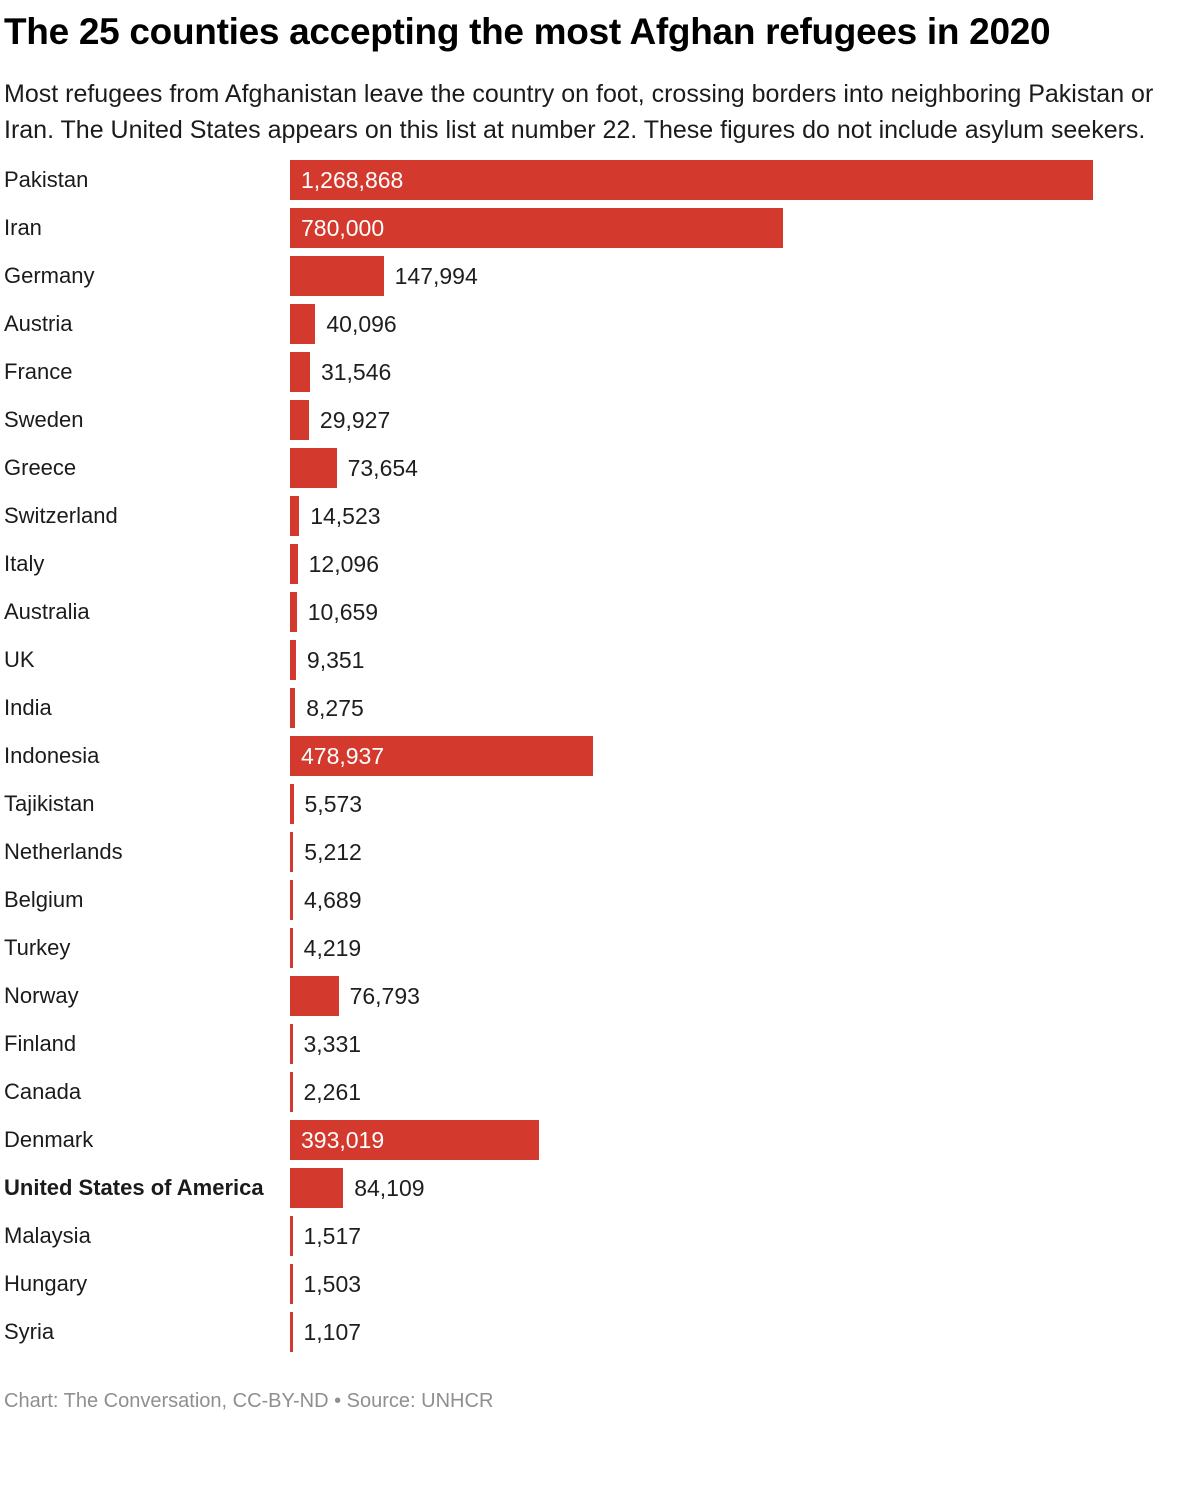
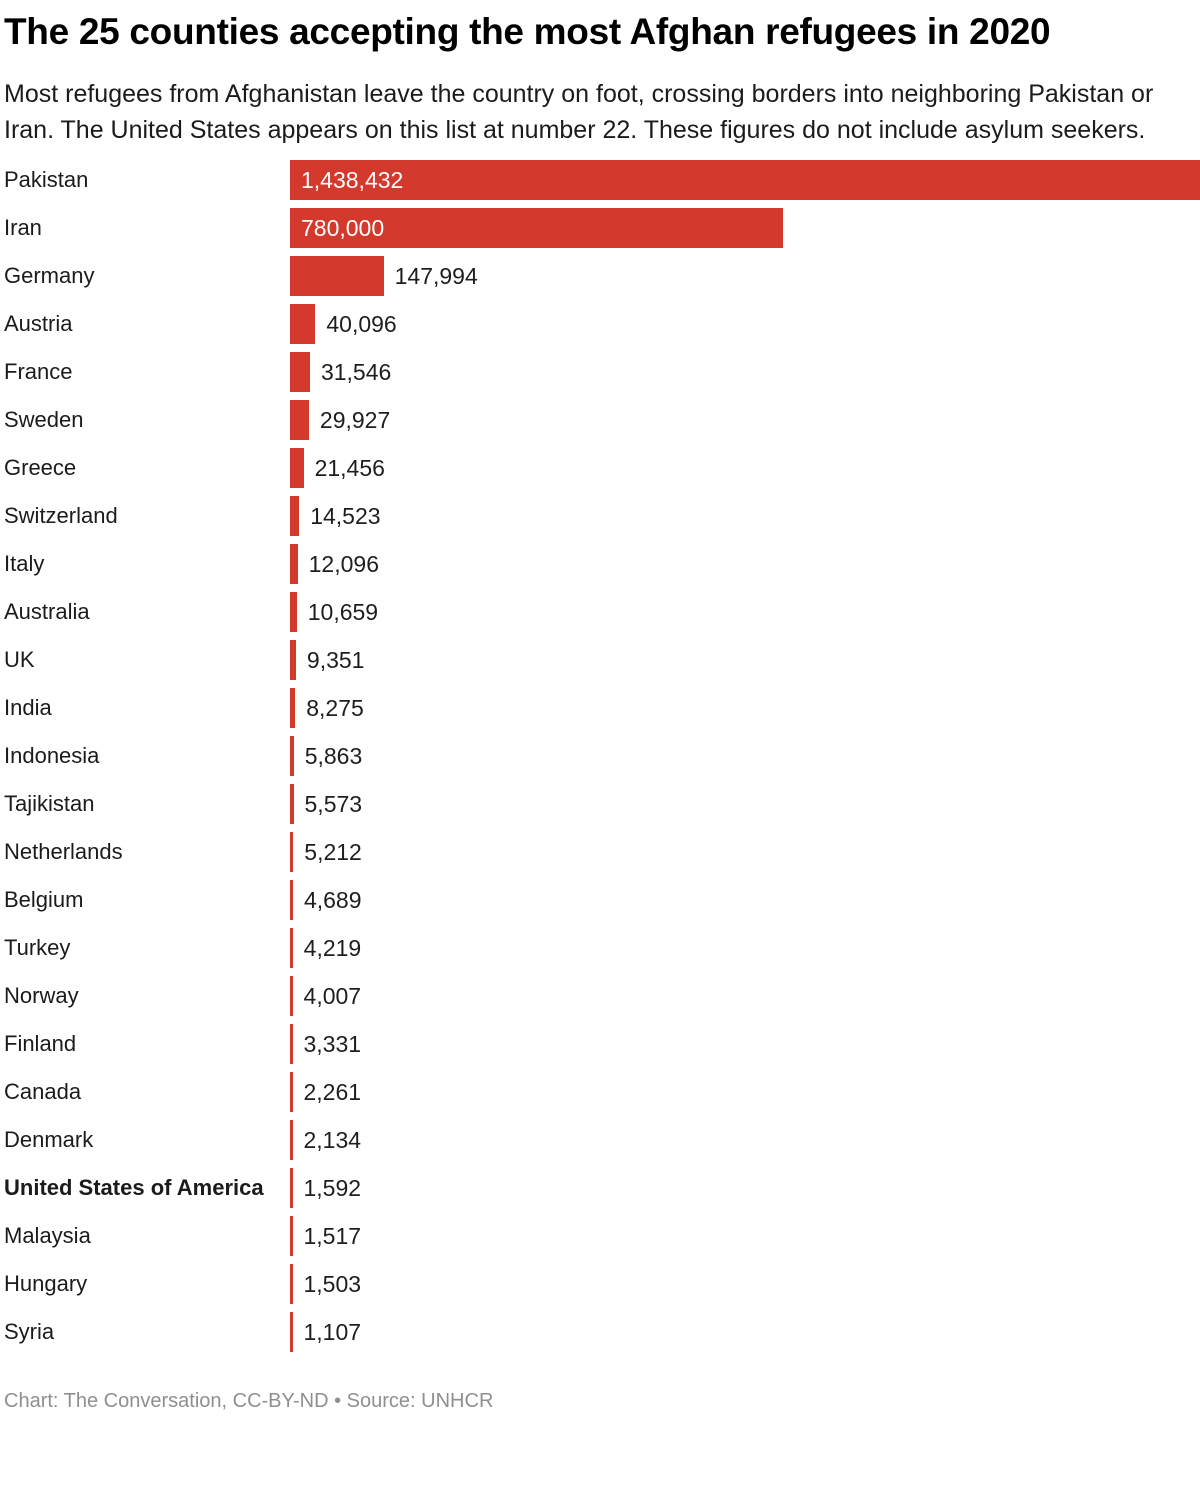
Pakistan: 1,268,868 -> 1,438,432
Greece: 73,654 -> 21,456
Indonesia: 478,937 -> 5,863
Norway: 76,793 -> 4,007
Denmark: 393,019 -> 2,134
United States of America: 84,109 -> 1,592
